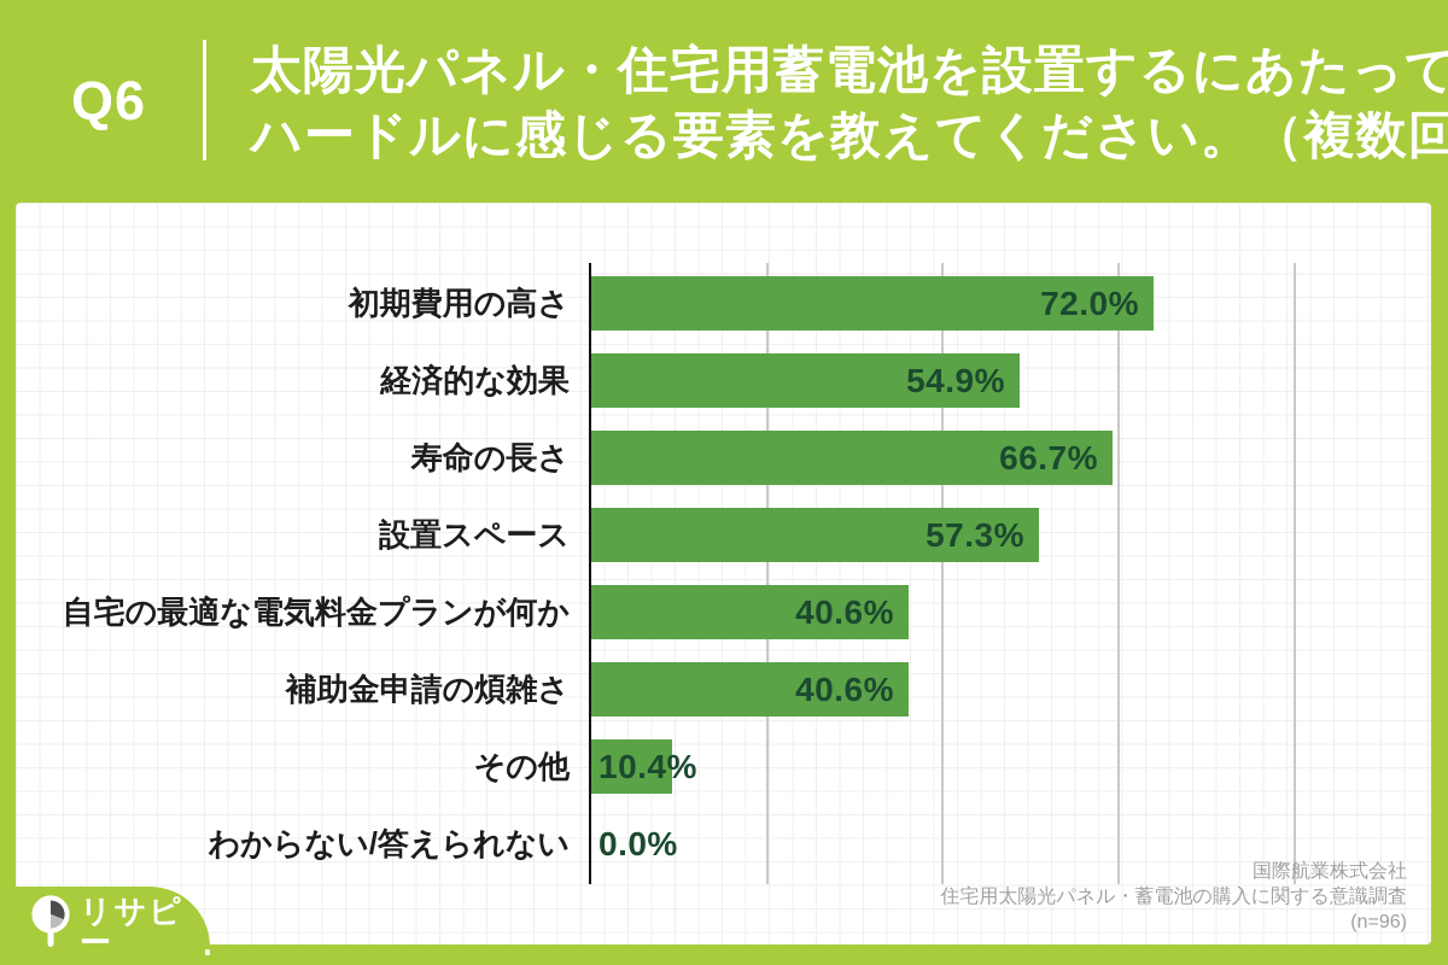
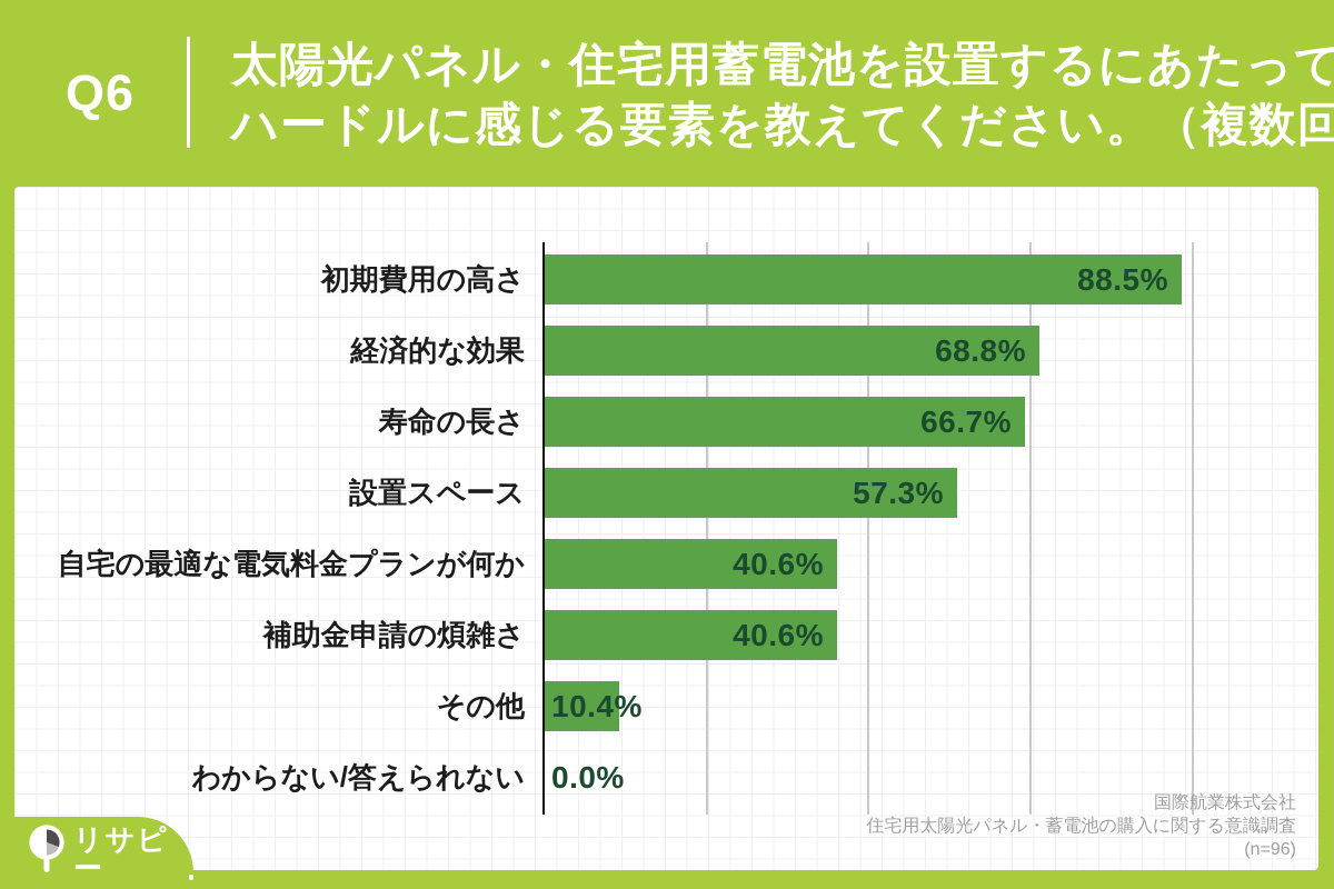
初期費用の高さ: 72.0% -> 88.5%
経済的な効果: 54.9% -> 68.8%
